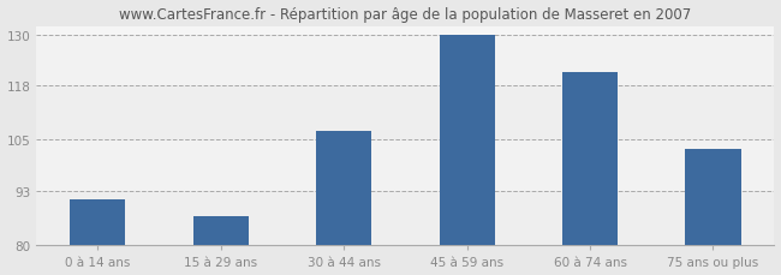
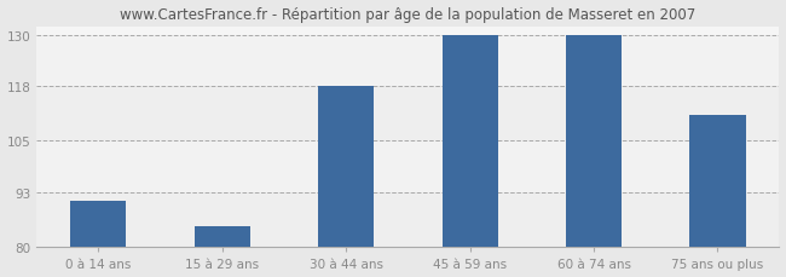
15 à 29 ans: 87 -> 85
30 à 44 ans: 107 -> 118
60 à 74 ans: 121 -> 130
75 ans ou plus: 103 -> 111
